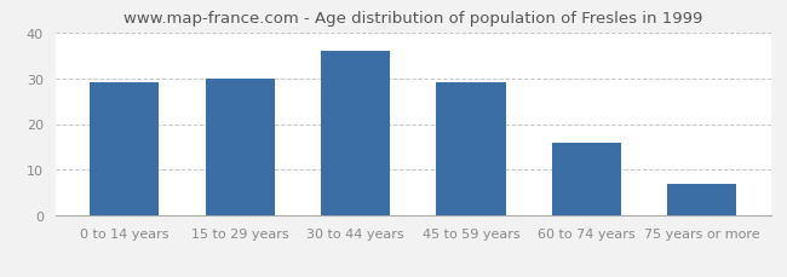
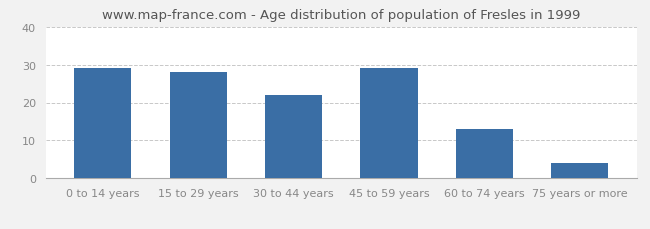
15 to 29 years: 30 -> 28
30 to 44 years: 36 -> 22
60 to 74 years: 16 -> 13
75 years or more: 7 -> 4
